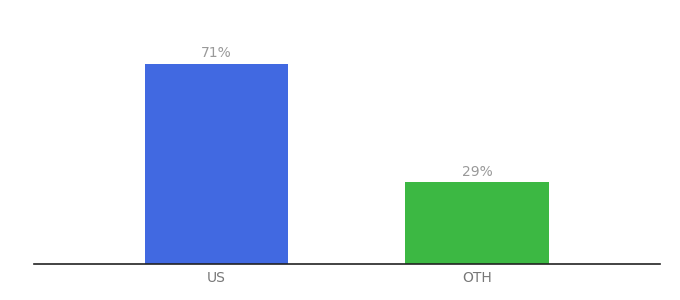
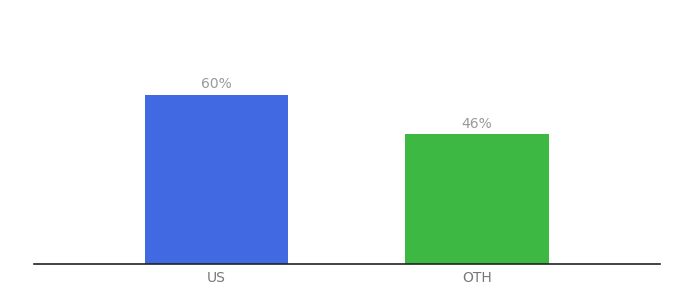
US: 71% -> 60%
OTH: 29% -> 46%
